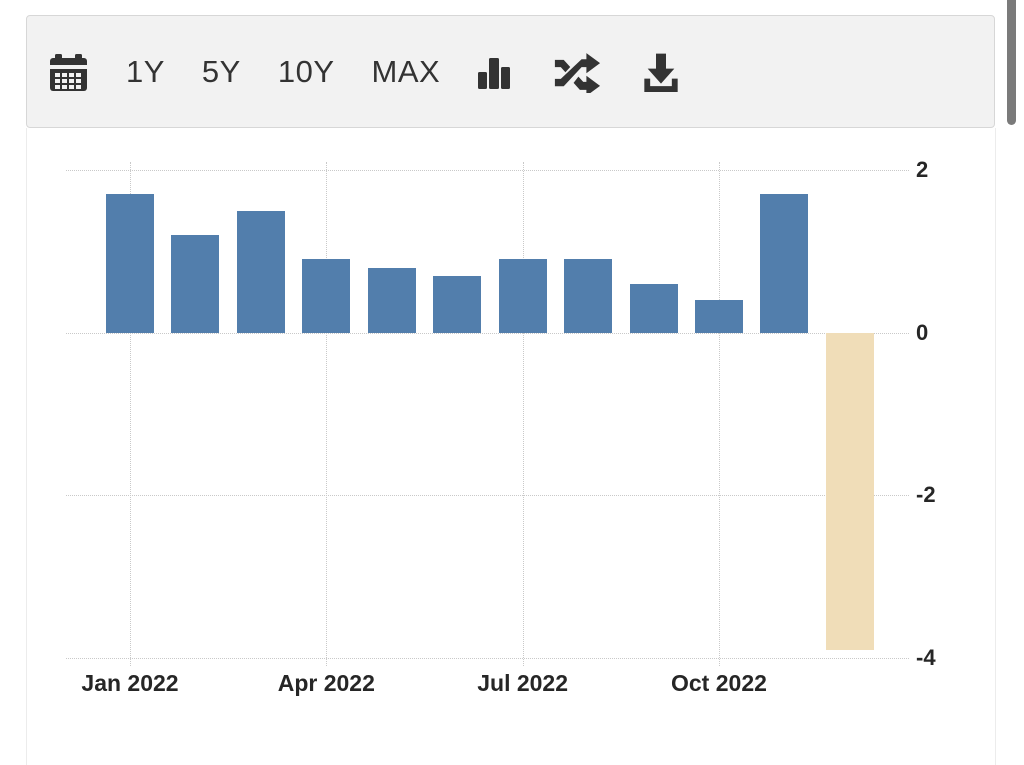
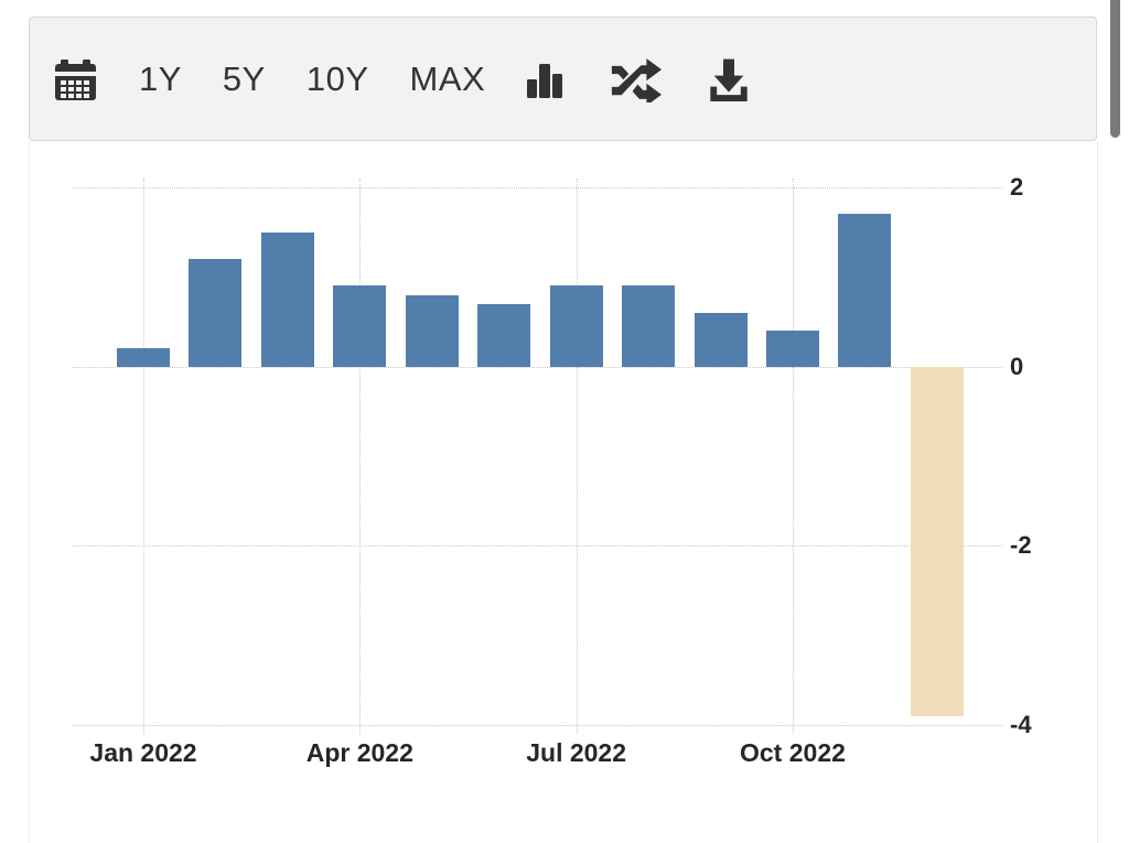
Jan 2022: 1.7 -> 0.2
